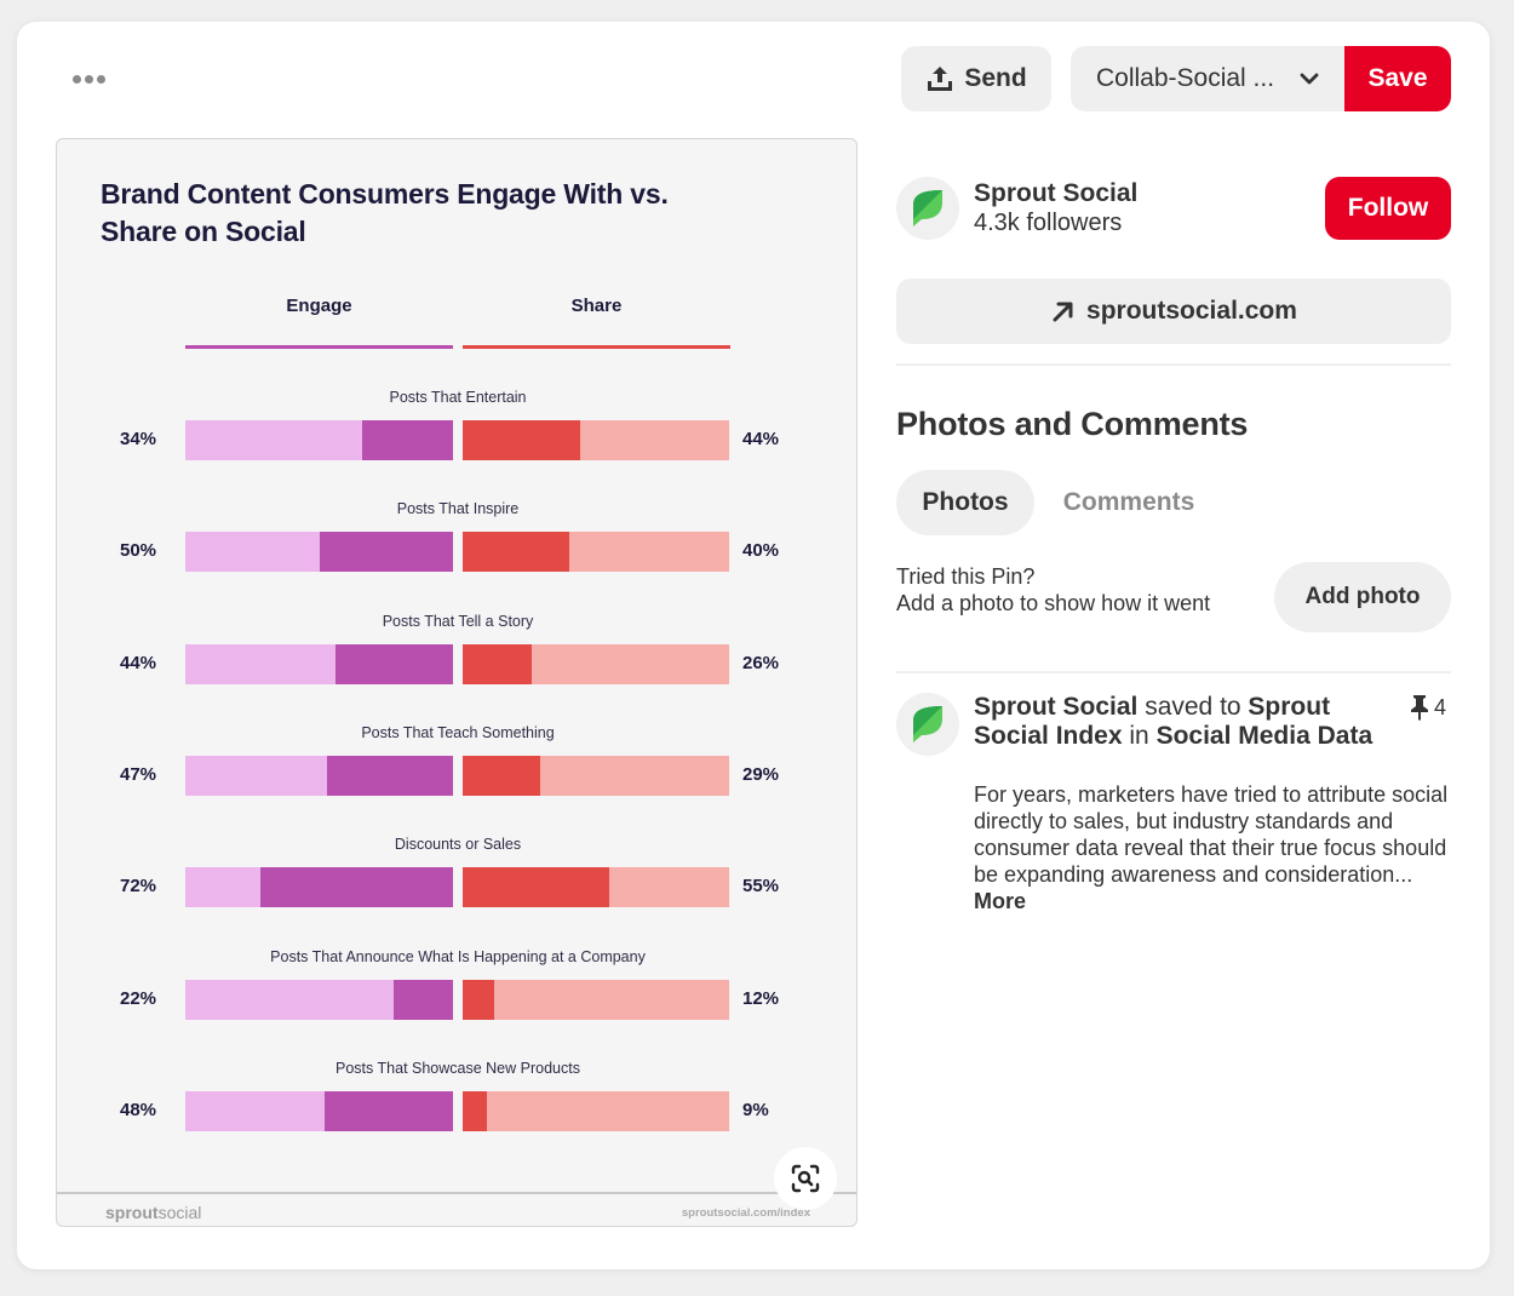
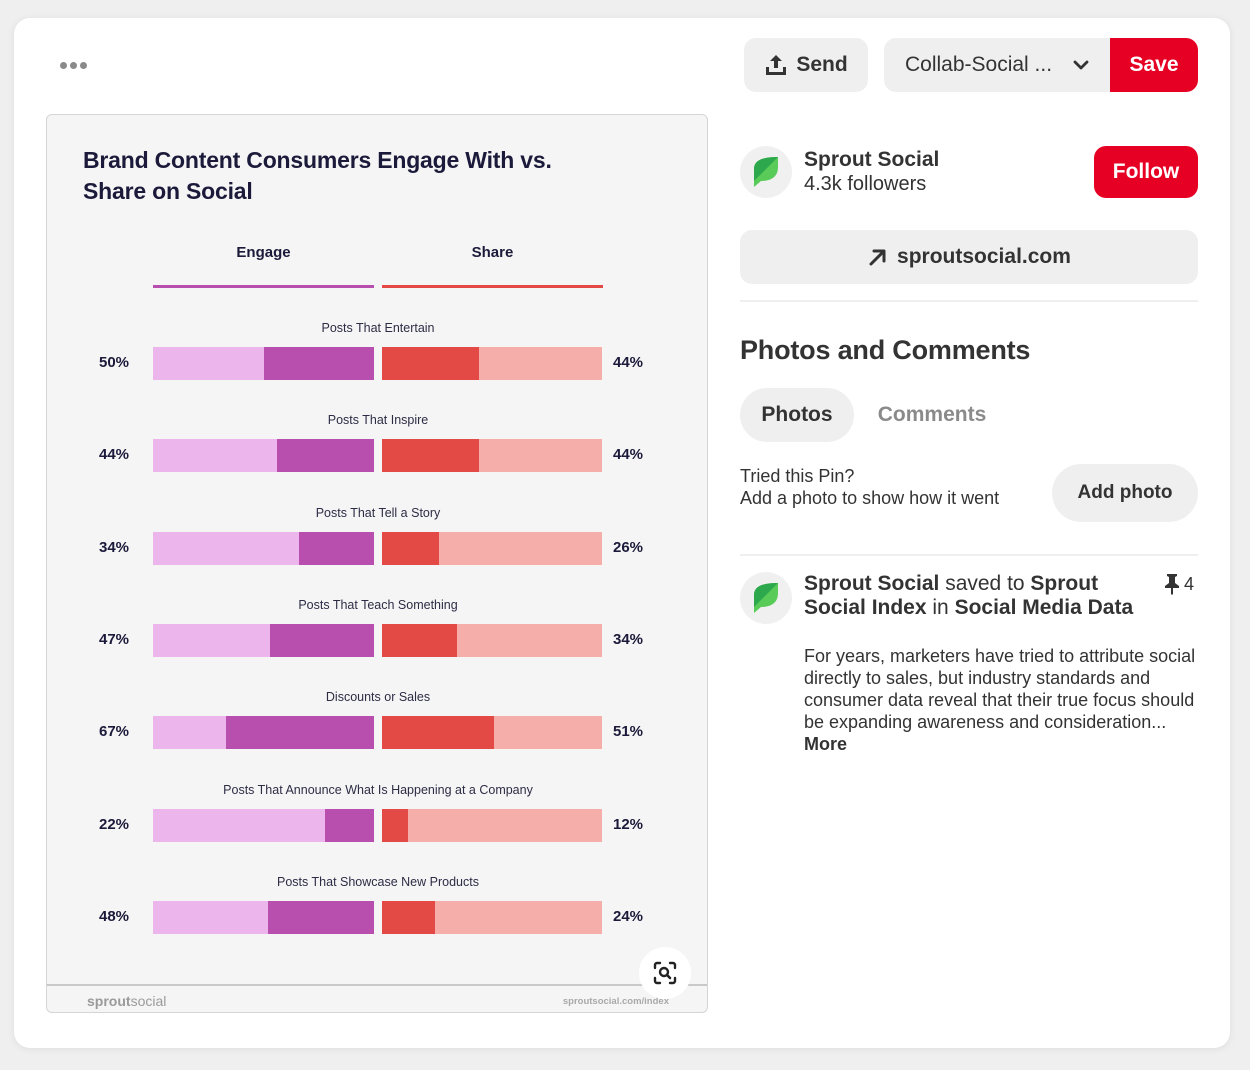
Engage/Posts That Entertain: 34% -> 50%
Engage/Posts That Inspire: 50% -> 44%
Share/Posts That Inspire: 40% -> 44%
Engage/Posts That Tell a Story: 44% -> 34%
Share/Posts That Teach Something: 29% -> 34%
Engage/Discounts or Sales: 72% -> 67%
Share/Discounts or Sales: 55% -> 51%
Share/Posts That Showcase New Products: 9% -> 24%
